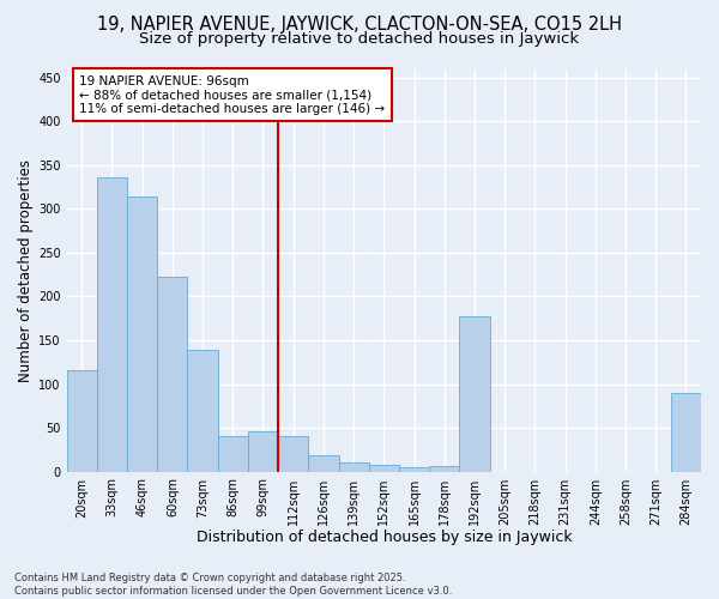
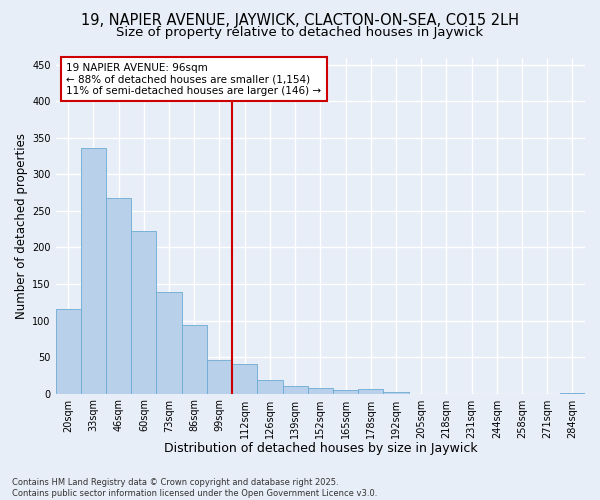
46sqm: 314 -> 268
86sqm: 40 -> 94
192sqm: 178 -> 2
284sqm: 90 -> 1
